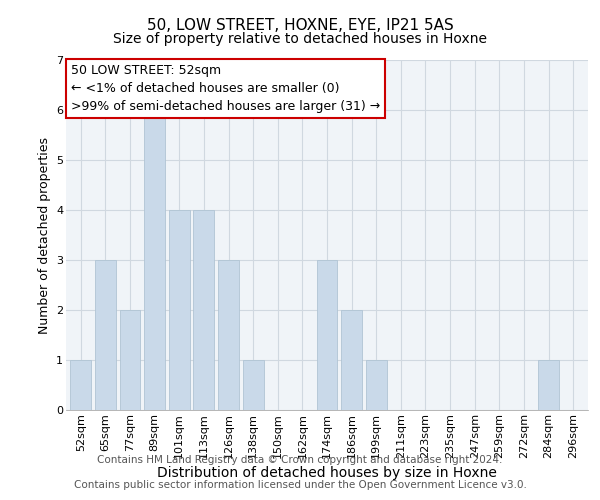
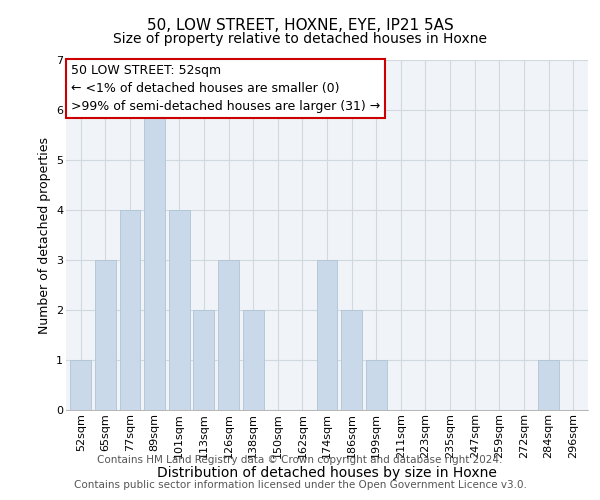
77sqm: 2 -> 4
113sqm: 4 -> 2
138sqm: 1 -> 2
